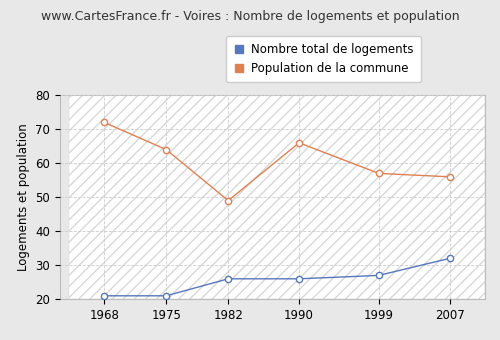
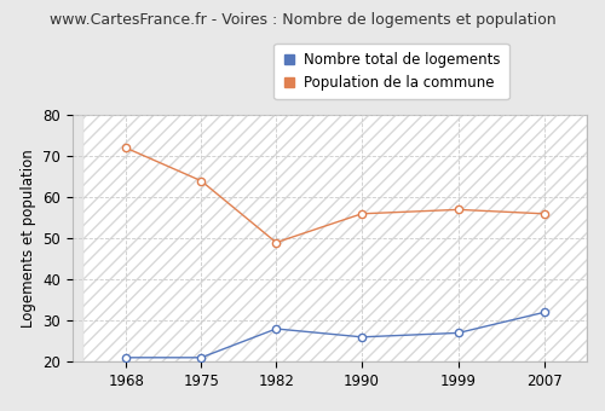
Nombre total de logements/1982: 26 -> 28
Population de la commune/1990: 66 -> 56
